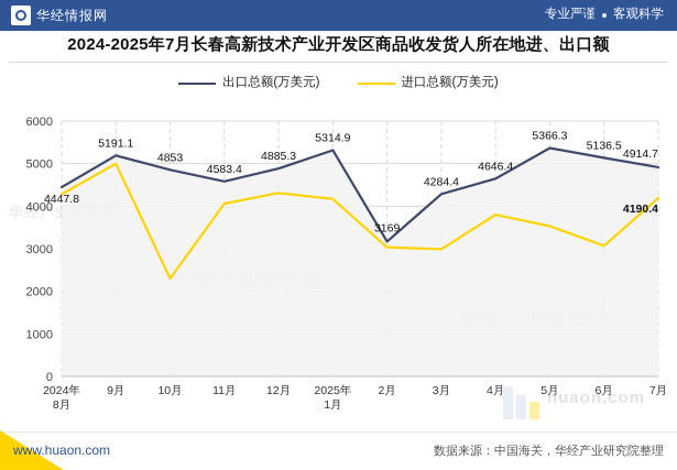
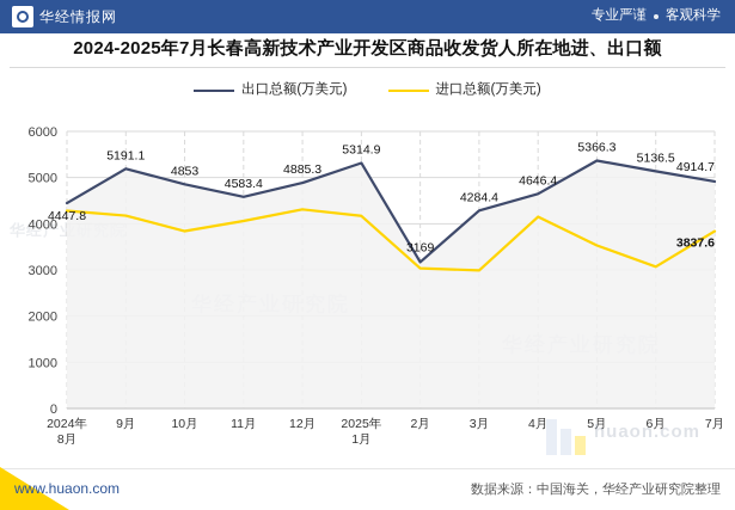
进口总额(万美元)/9月: 5000 -> 4200
进口总额(万美元)/10月: 2300 -> 3800
进口总额(万美元)/4月: 3800 -> 4200
进口总额(万美元)/7月: 4190.4 -> 3837.6
